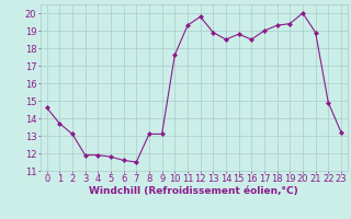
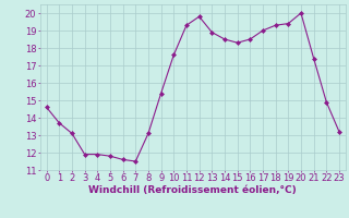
9: 13.1 -> 15.4
15: 18.8 -> 18.3
21: 18.9 -> 17.4
